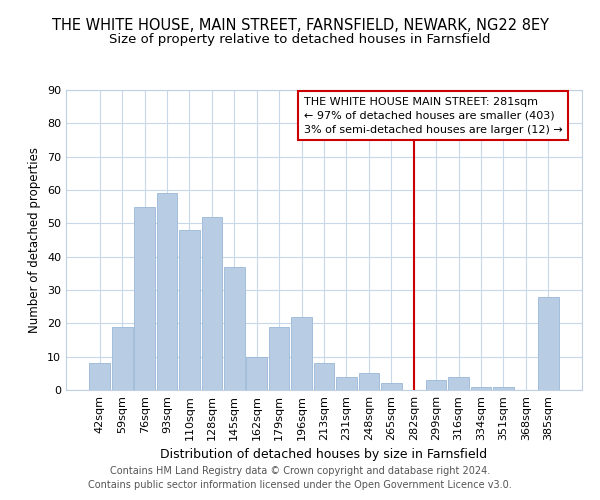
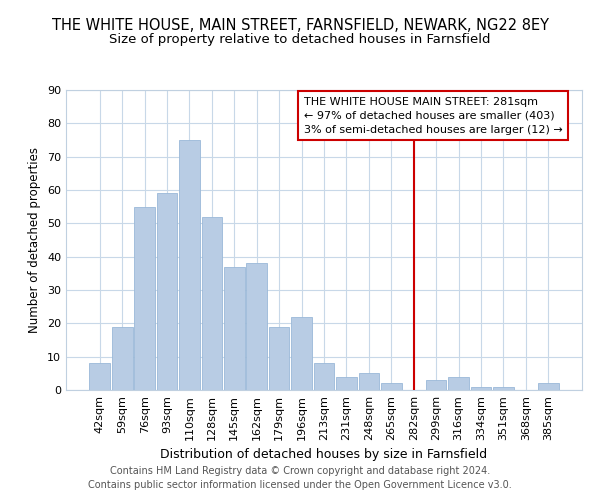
110sqm: 48 -> 75
162sqm: 10 -> 38
385sqm: 28 -> 2
